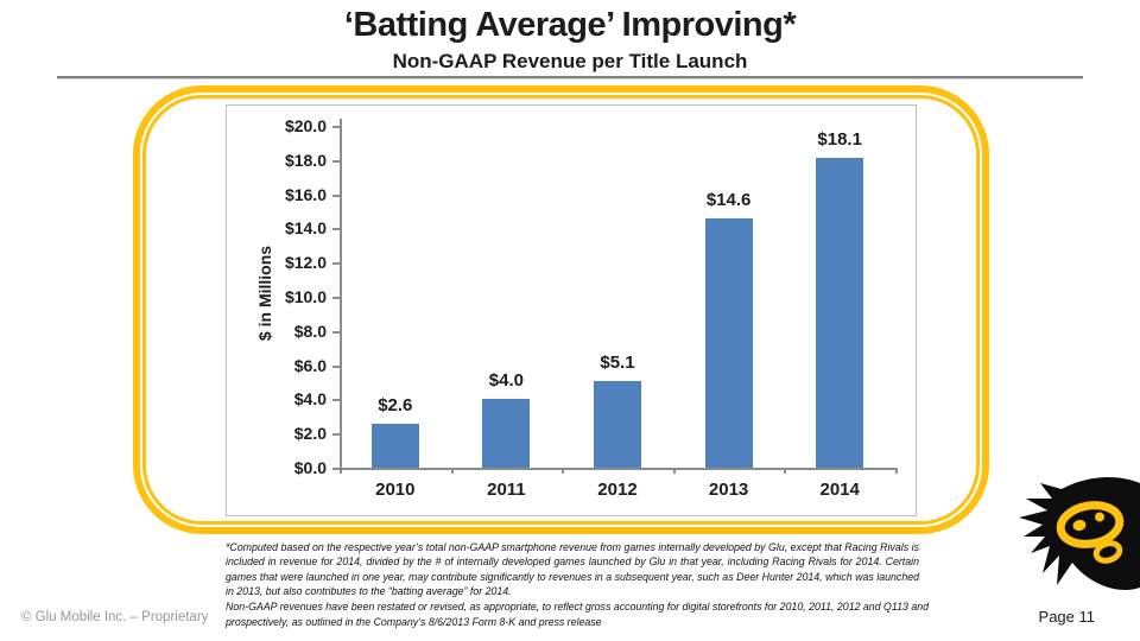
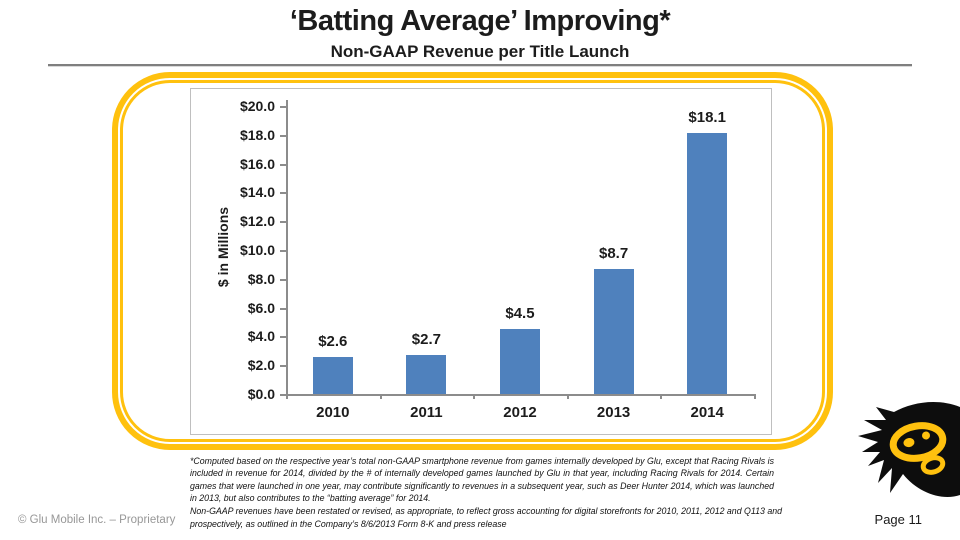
2011: $4.0 -> $2.7
2012: $5.1 -> $4.5
2013: $14.6 -> $8.7
